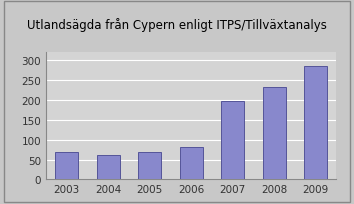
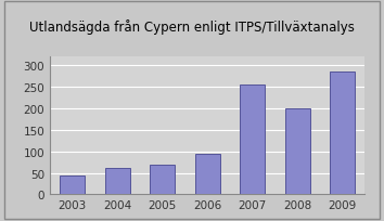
2003: 68 -> 45
2006: 82 -> 95
2007: 198 -> 255
2008: 232 -> 200
